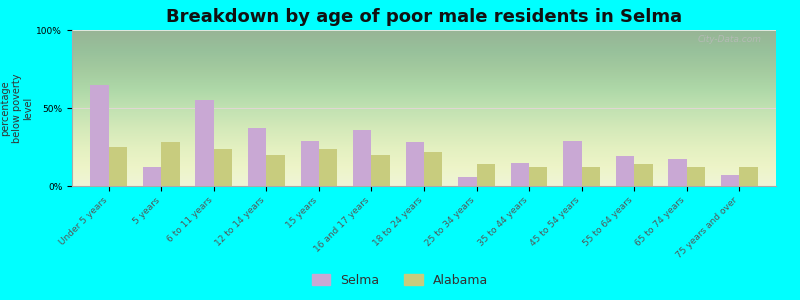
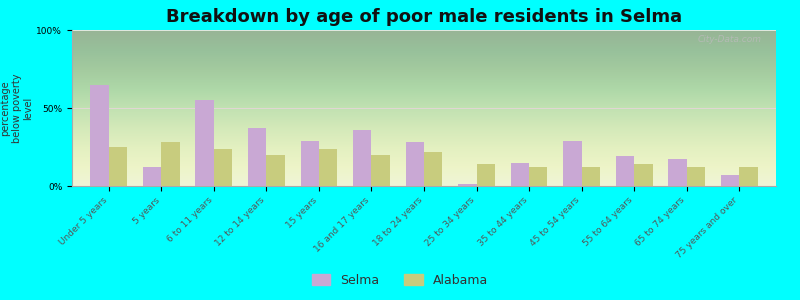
Selma/25 to 34 years: 6% -> 1%
